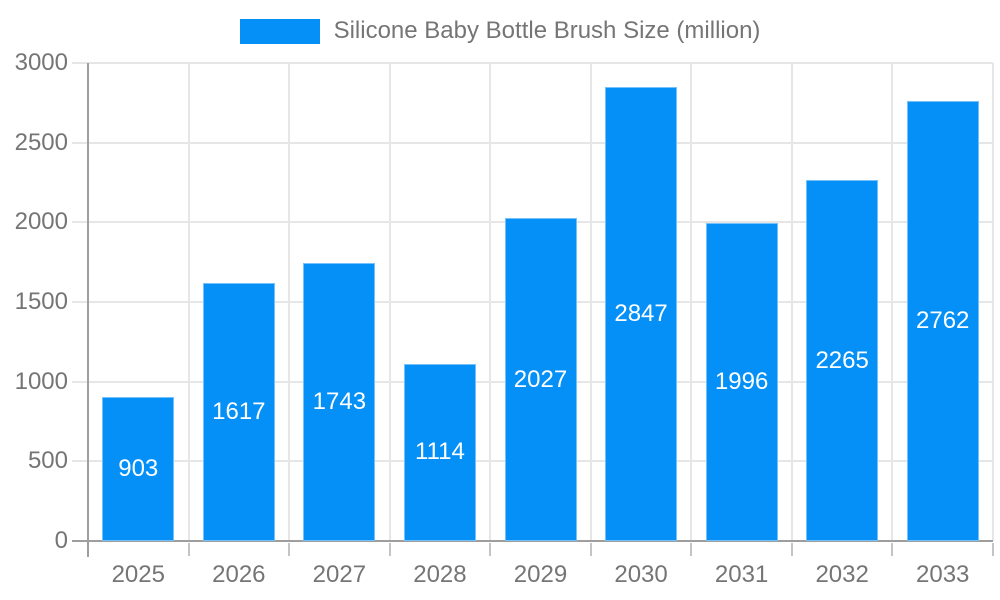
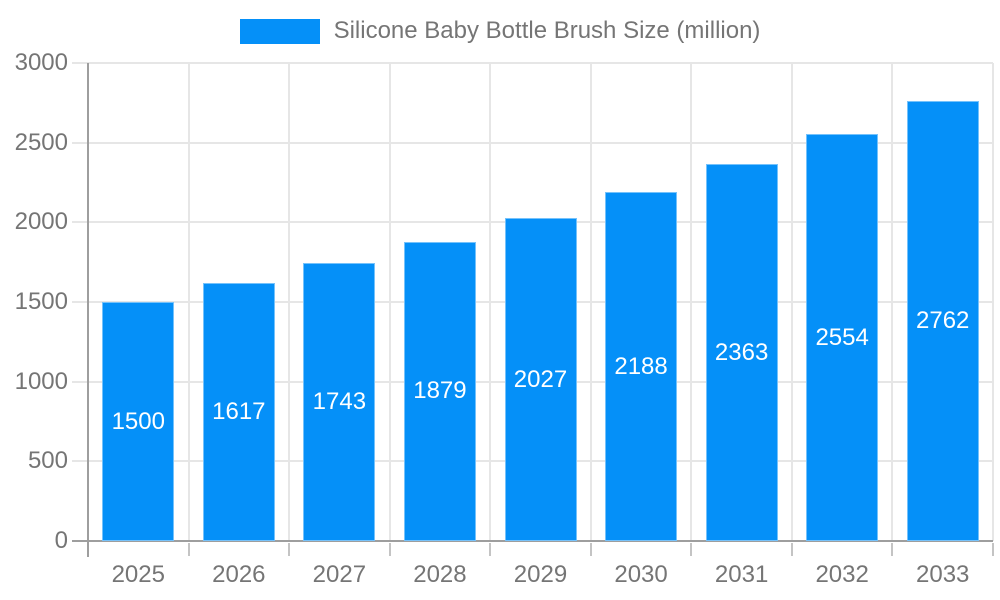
2025: 903 -> 1500
2028: 1114 -> 1879
2030: 2847 -> 2188
2031: 1996 -> 2363
2032: 2265 -> 2554
